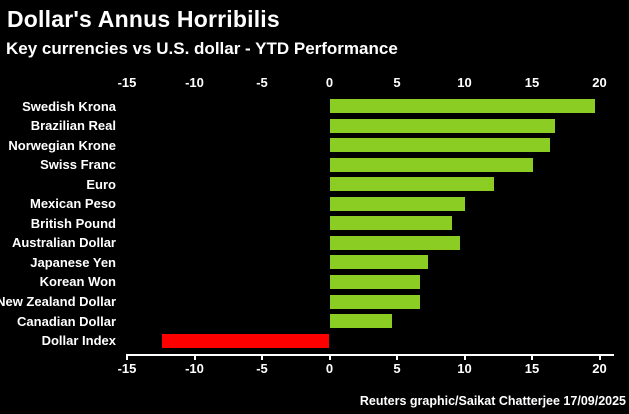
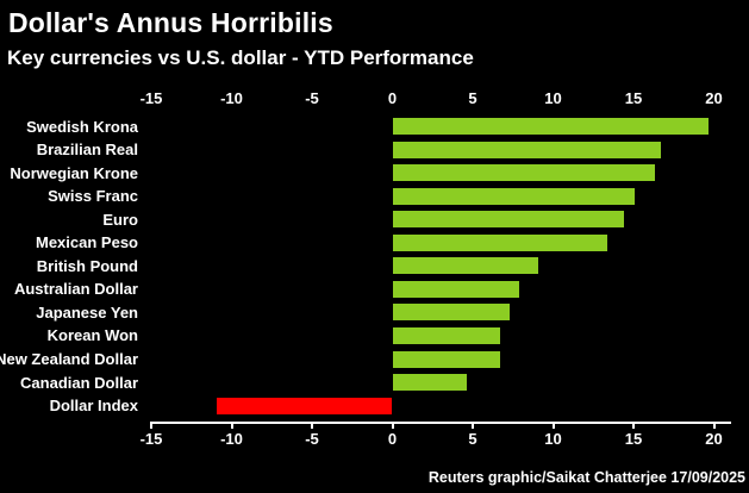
Euro: 12.2 -> 14.4
Mexican Peso: 10.0 -> 13.4
Australian Dollar: 9.7 -> 7.9
Dollar Index: -12.4 -> -10.9
